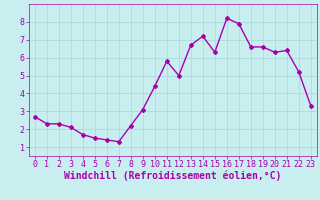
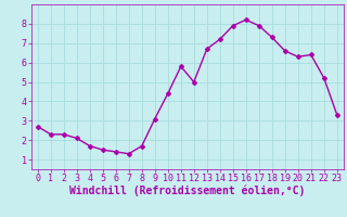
8: 2.2 -> 1.7
15: 6.3 -> 7.9
18: 6.6 -> 7.3
